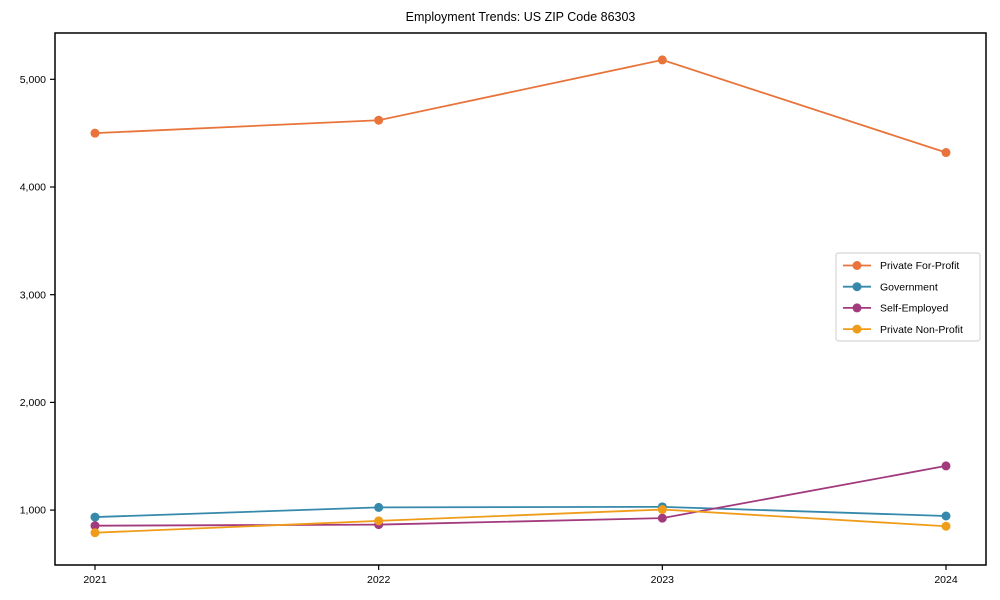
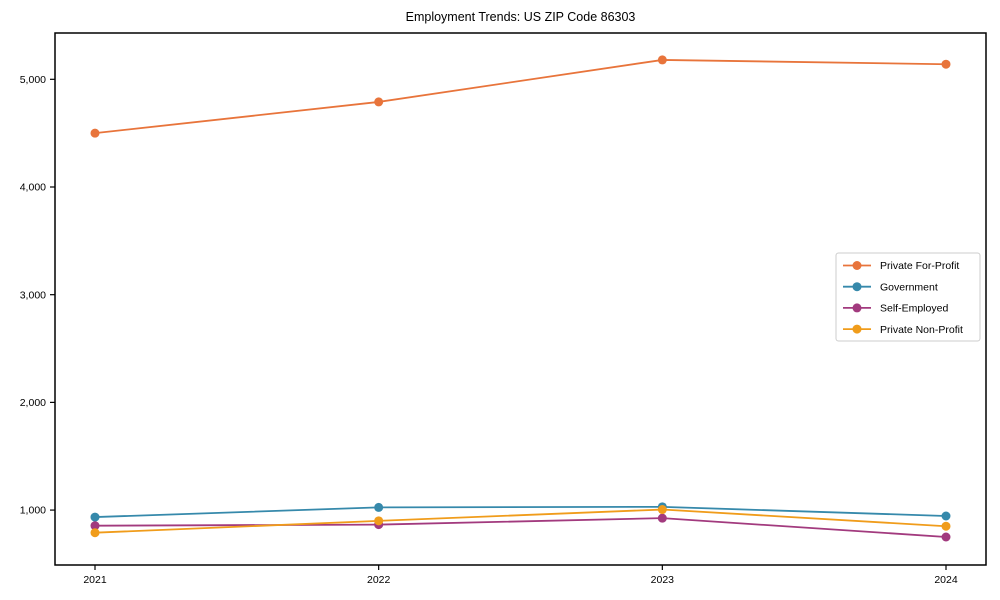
Private For-Profit/2022: 4620 -> 4790
Private For-Profit/2024: 4320 -> 5140
Self-Employed/2024: 1410 -> 750
